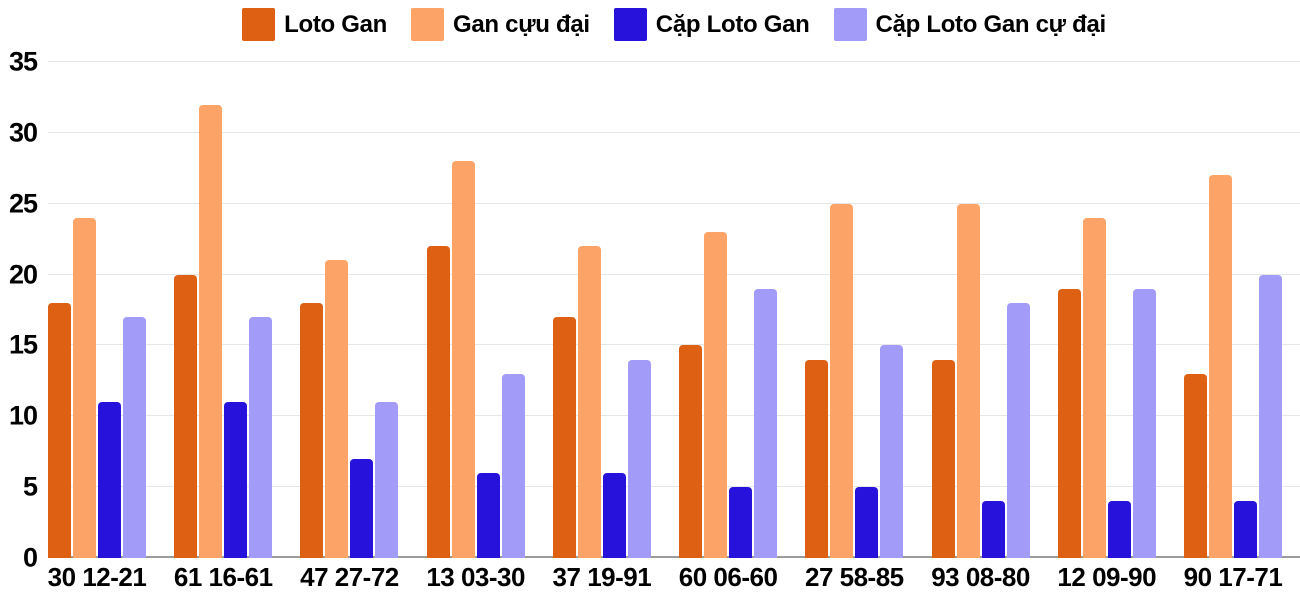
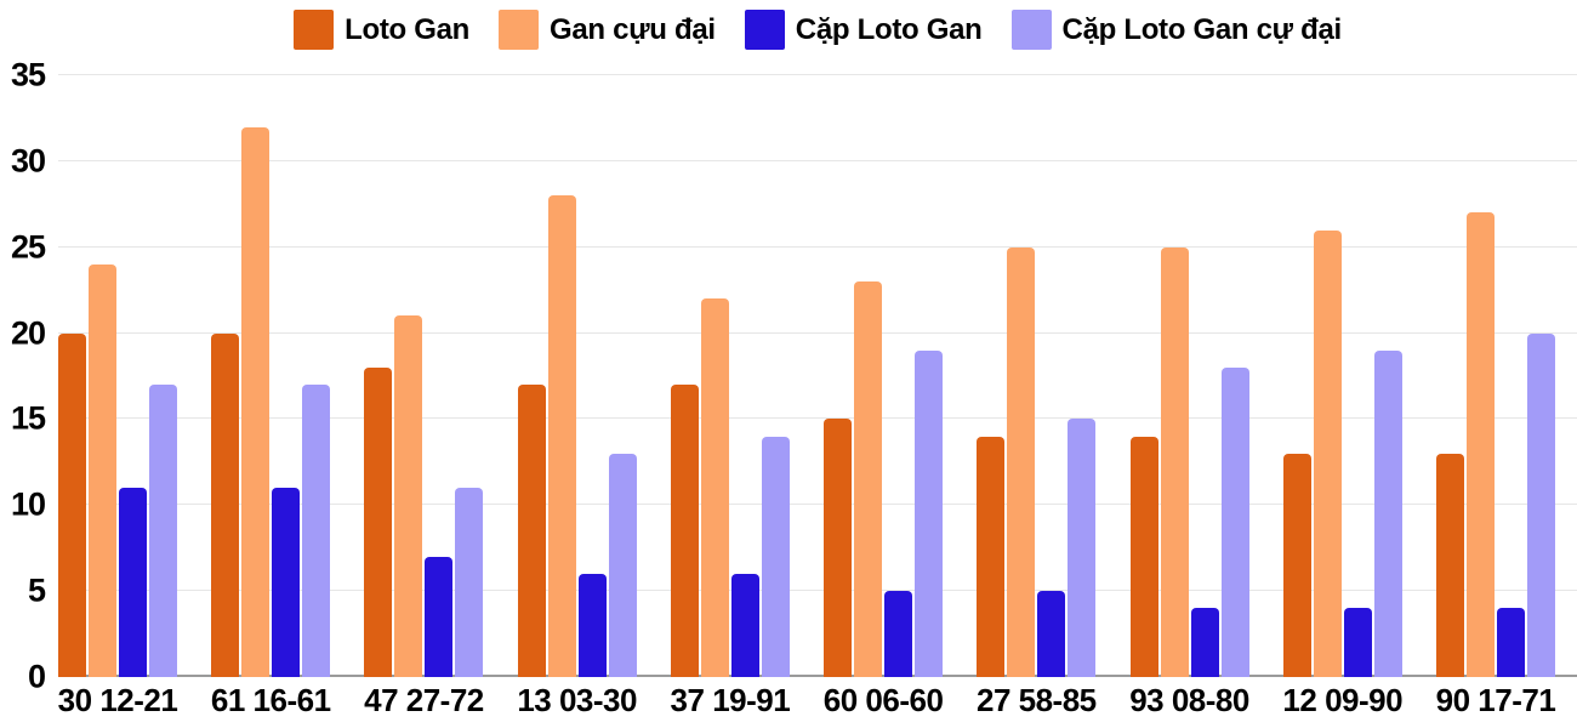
Loto Gan/30 12-21: 18 -> 20
Loto Gan/13 03-30: 22 -> 17
Loto Gan/12 09-90: 19 -> 13
Gan cựu đại/12 09-90: 24 -> 26
